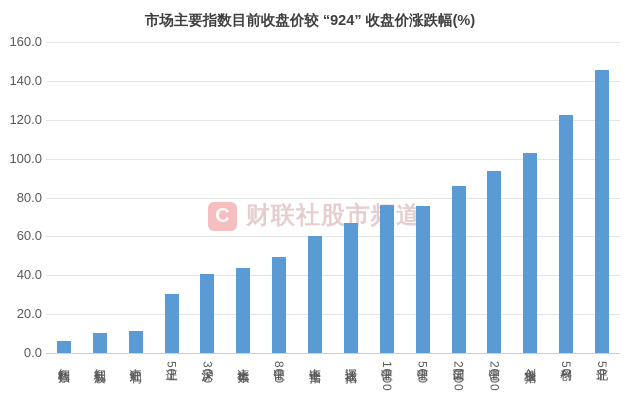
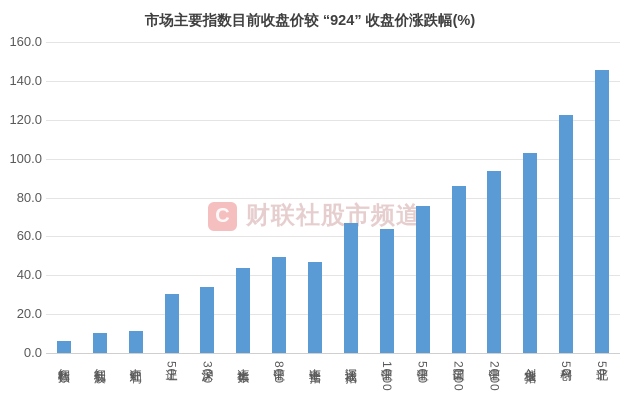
沪深300: 40 -> 34
中证全指: 60 -> 47
中证1000: 76 -> 64
